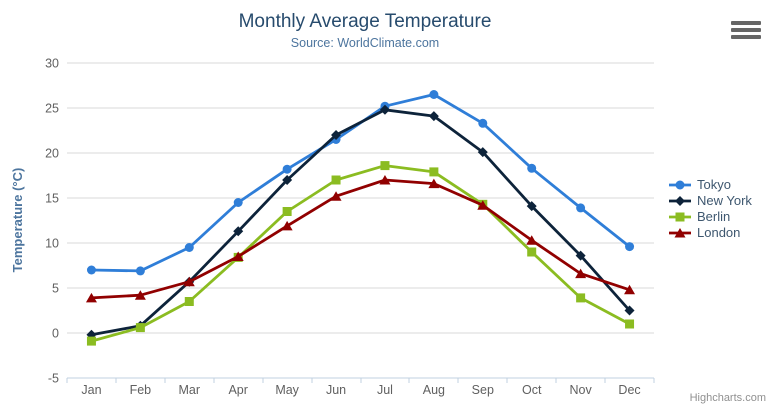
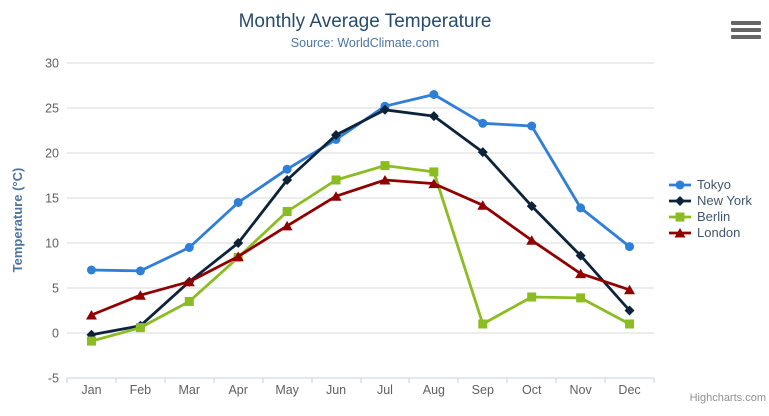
London/Jan: 4 -> 2
New York/Apr: 11 -> 10
Berlin/Sep: 14 -> 1
Tokyo/Oct: 18 -> 23
Berlin/Oct: 9 -> 4
